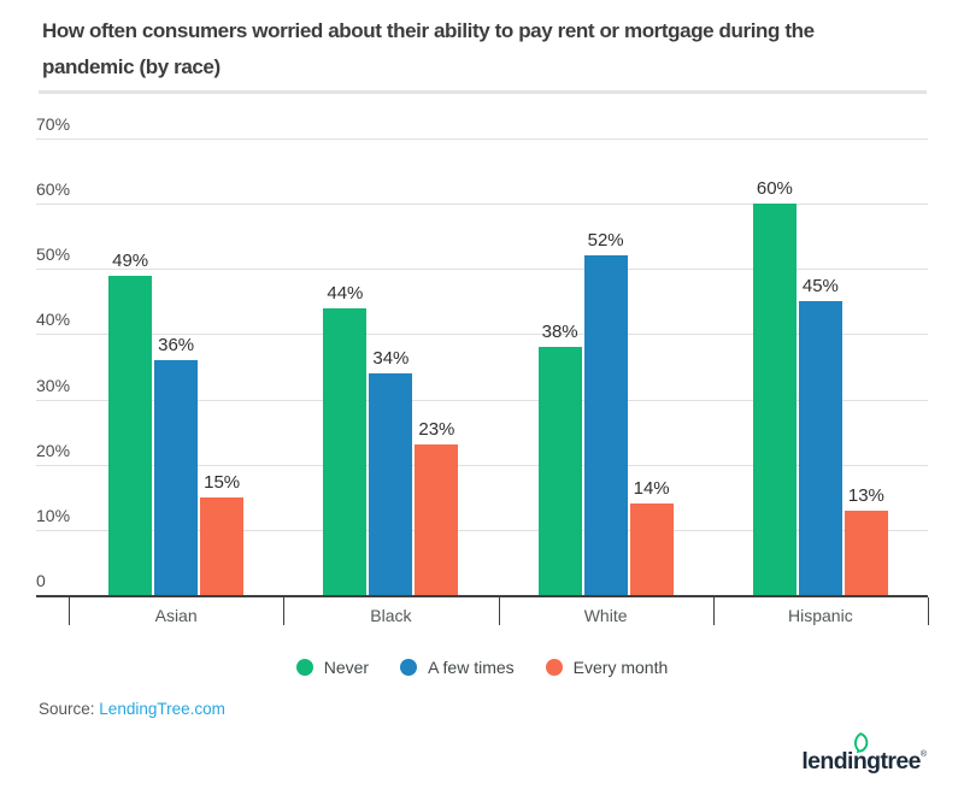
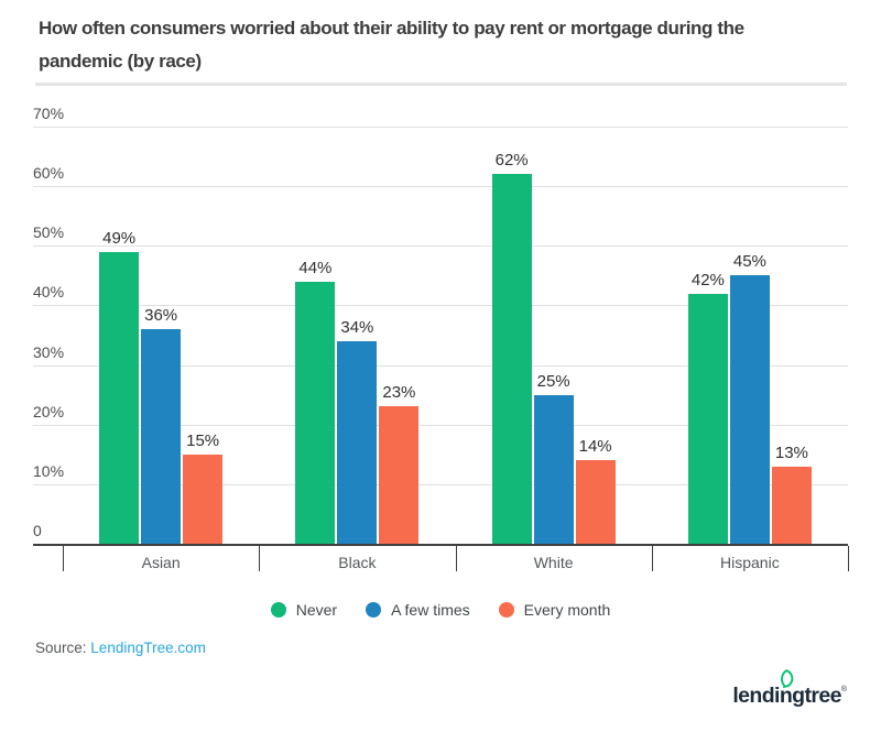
Never/White: 38% -> 62%
A few times/White: 52% -> 25%
Never/Hispanic: 60% -> 42%
